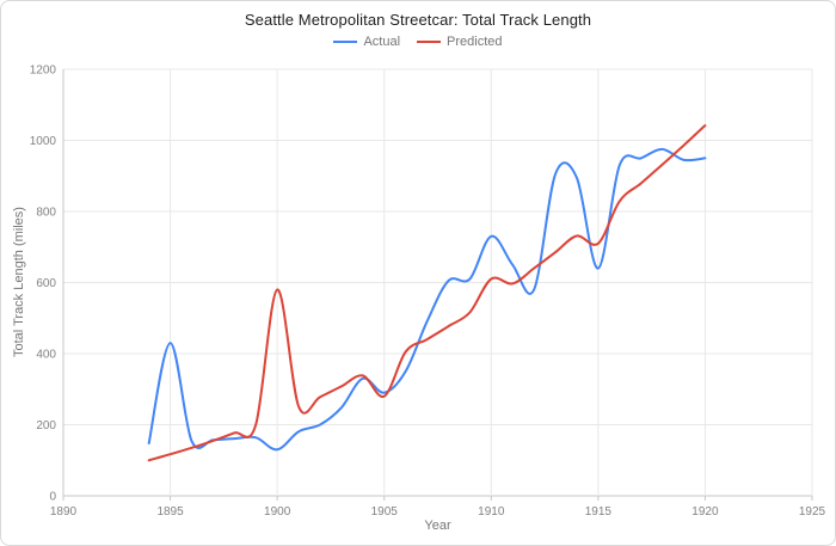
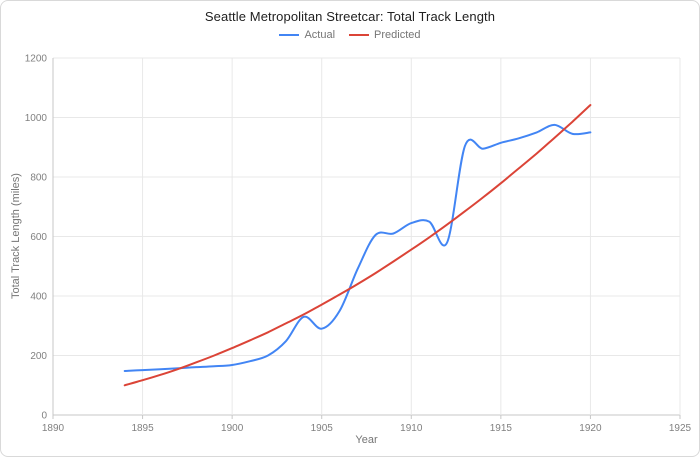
Actual/1895: 430 -> 150
Actual/1900: 130 -> 170
Predicted/1900: 580 -> 220
Predicted/1905: 280 -> 370
Actual/1910: 730 -> 640
Predicted/1910: 610 -> 560
Actual/1915: 640 -> 920
Predicted/1915: 710 -> 780
